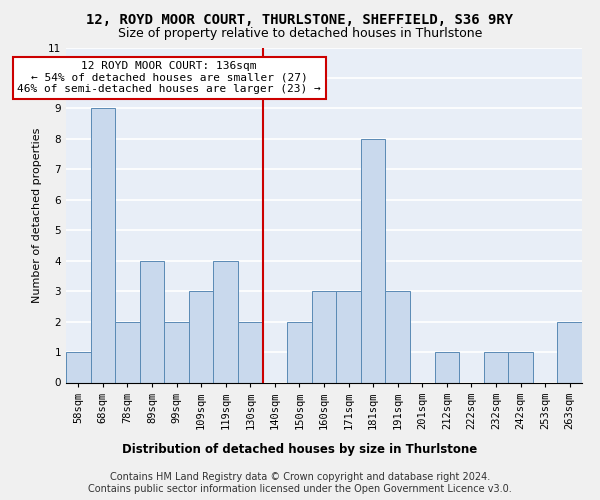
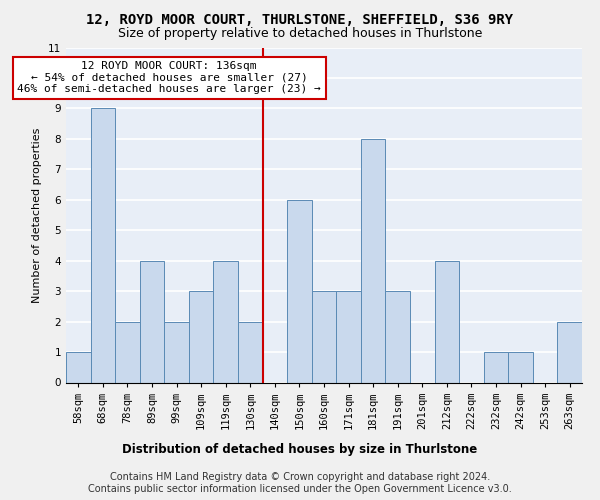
150sqm: 2 -> 6
212sqm: 1 -> 4
